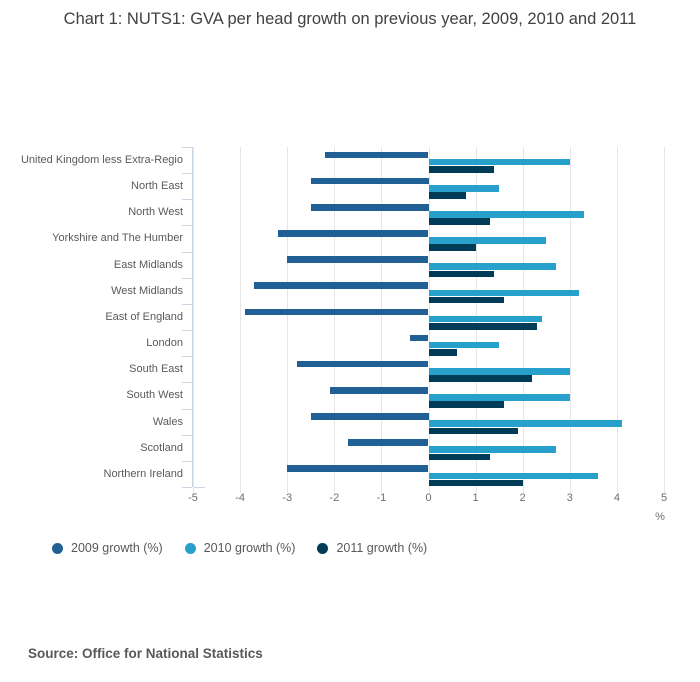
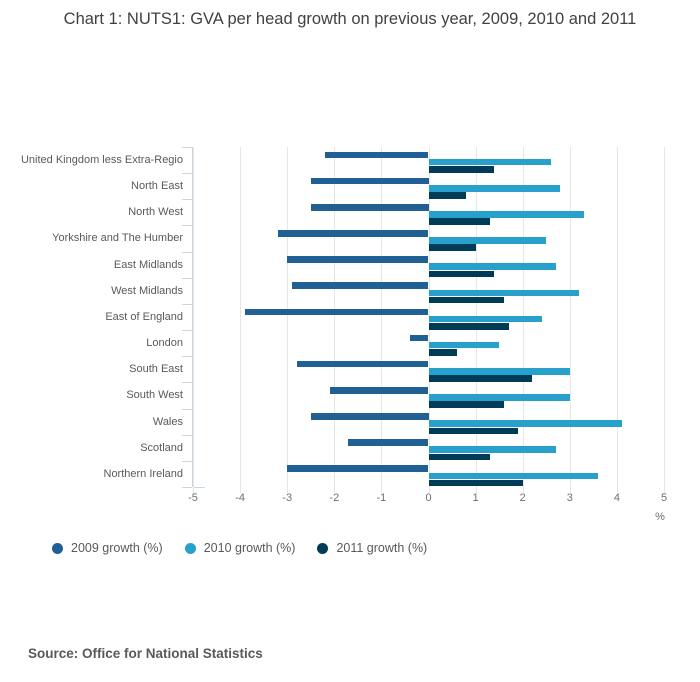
2010 growth (%)/United Kingdom less Extra-Regio: 3.0 -> 2.6
2010 growth (%)/North East: 1.5 -> 2.8
2009 growth (%)/West Midlands: -3.7 -> -2.9
2011 growth (%)/East of England: 2.3 -> 1.7
